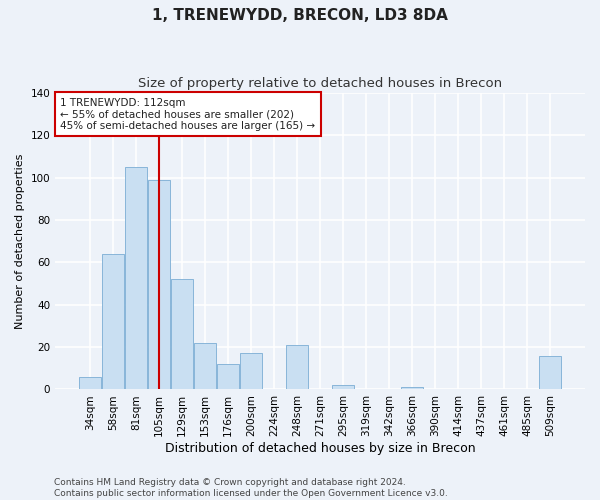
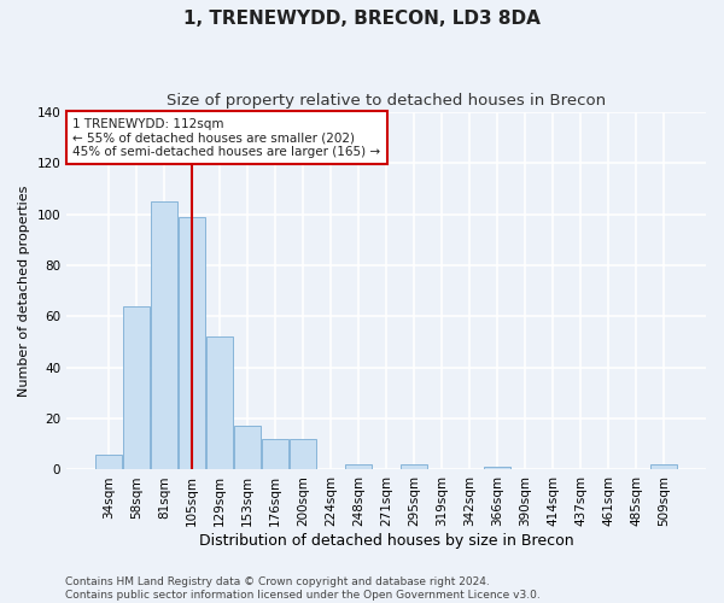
153sqm: 22 -> 17
200sqm: 17 -> 12
248sqm: 21 -> 2
509sqm: 16 -> 2
